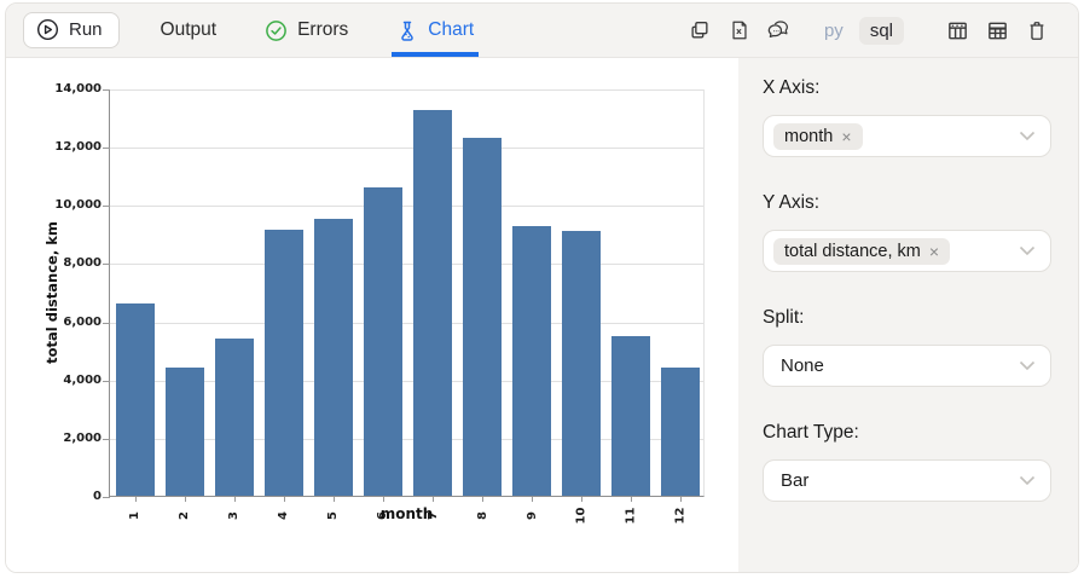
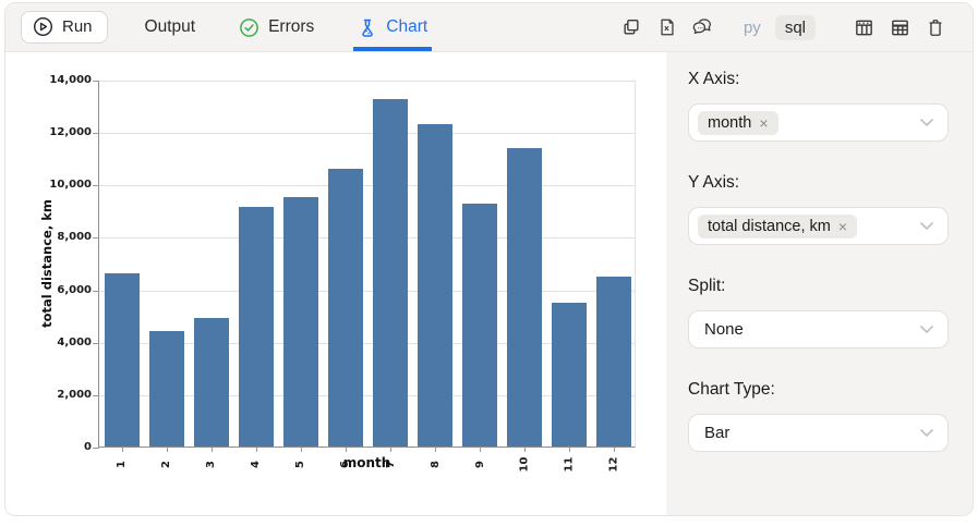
3: 5400 -> 4900
10: 9100 -> 11400
12: 4400 -> 6500
